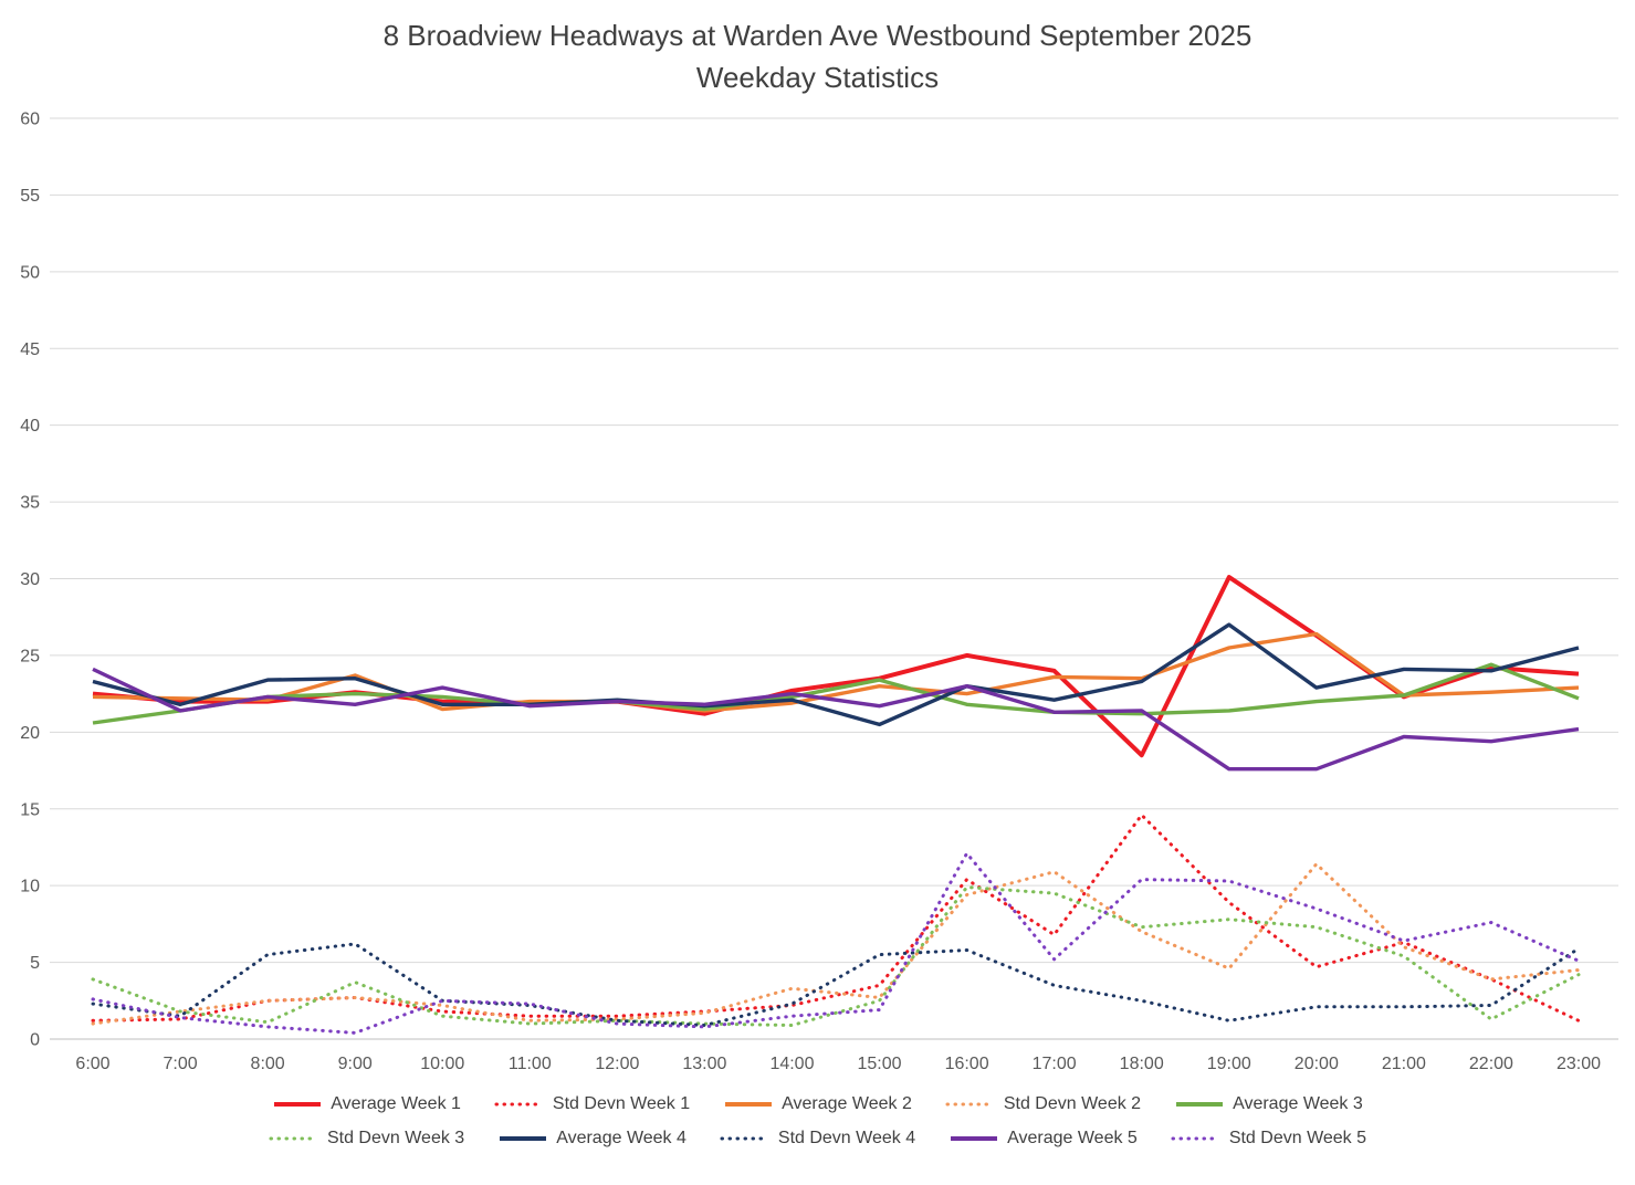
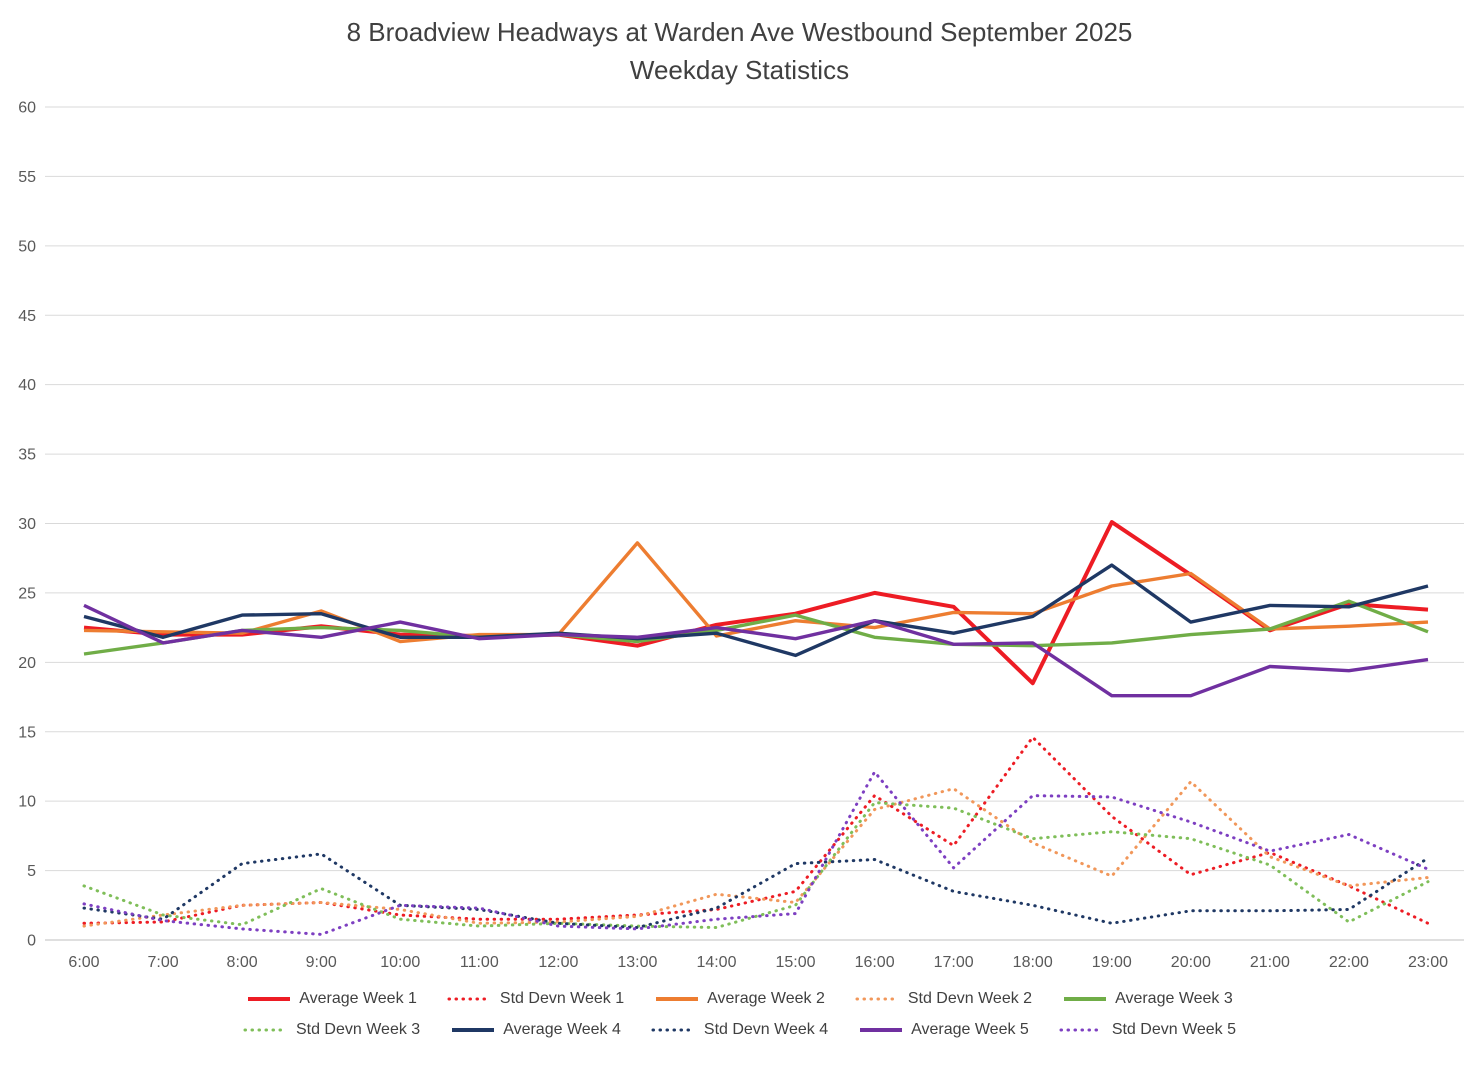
Average Week 2/13:00: 21.4 -> 28.6
